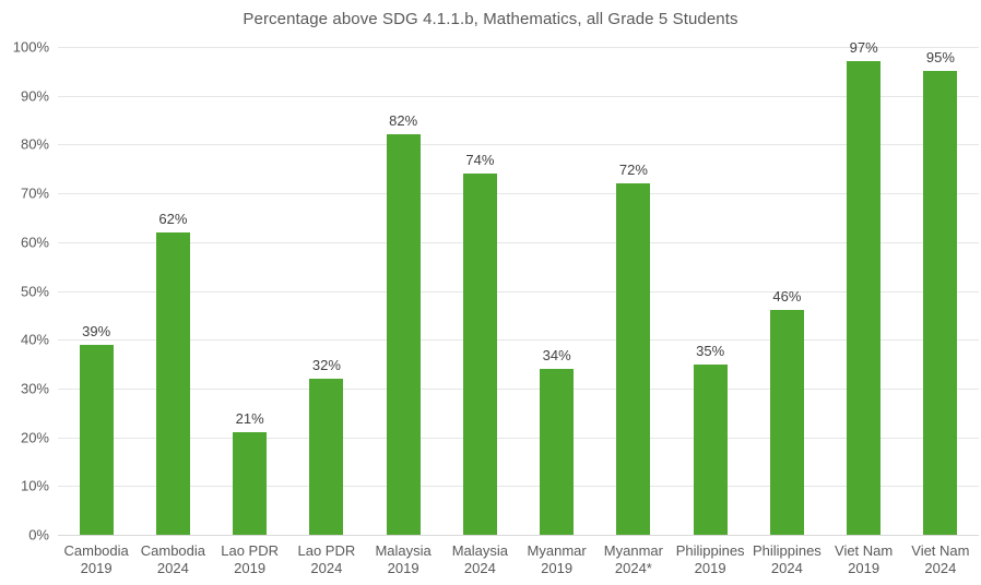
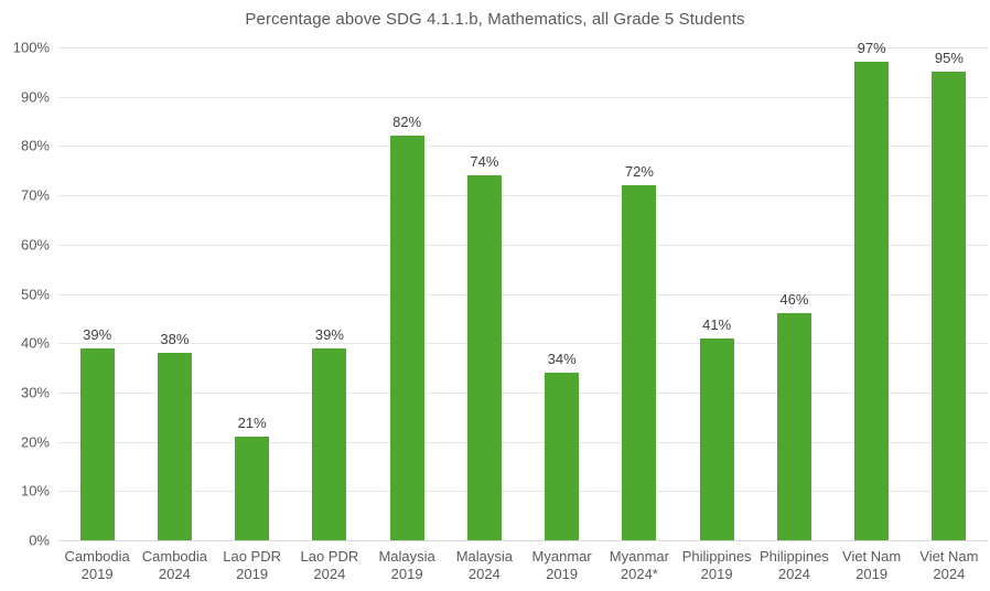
Cambodia 2024: 62% -> 38%
Lao PDR 2024: 32% -> 39%
Philippines 2019: 35% -> 41%
